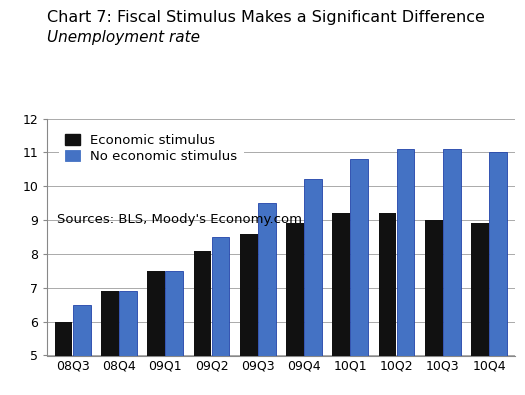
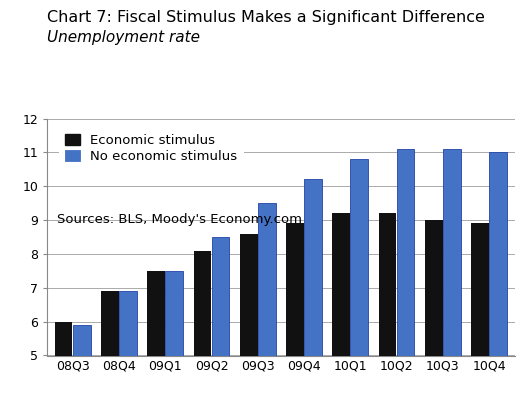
No economic stimulus/08Q3: 6.5 -> 5.9
